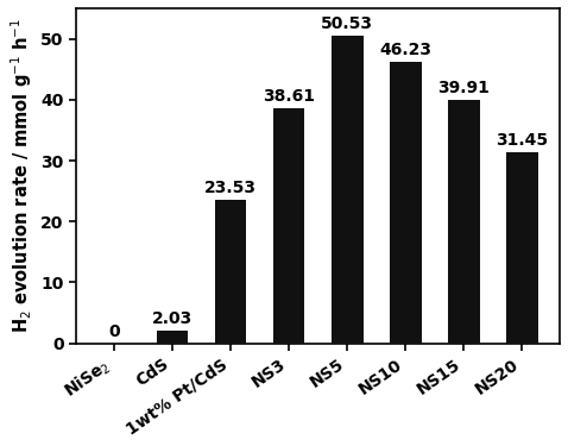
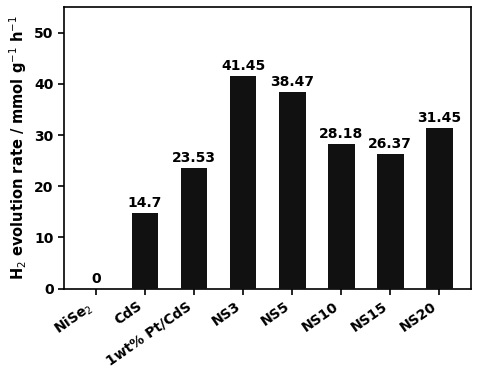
CdS: 2.03 -> 14.7
NS3: 38.61 -> 41.45
NS5: 50.53 -> 38.47
NS10: 46.23 -> 28.18
NS15: 39.91 -> 26.37
